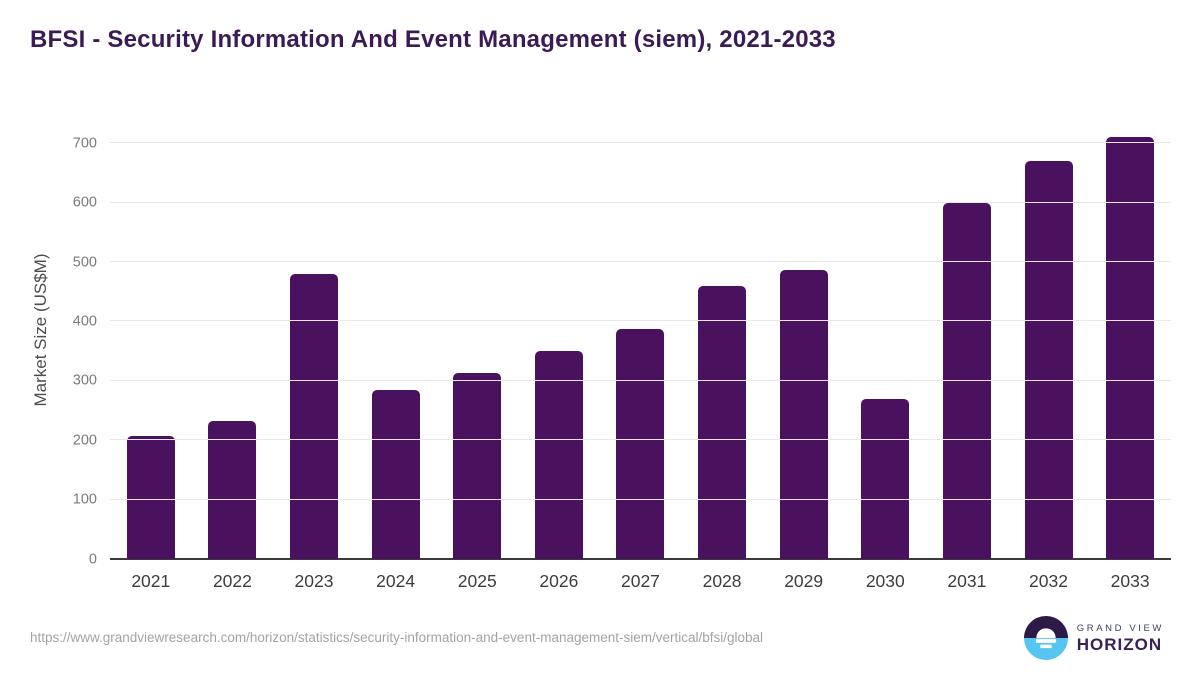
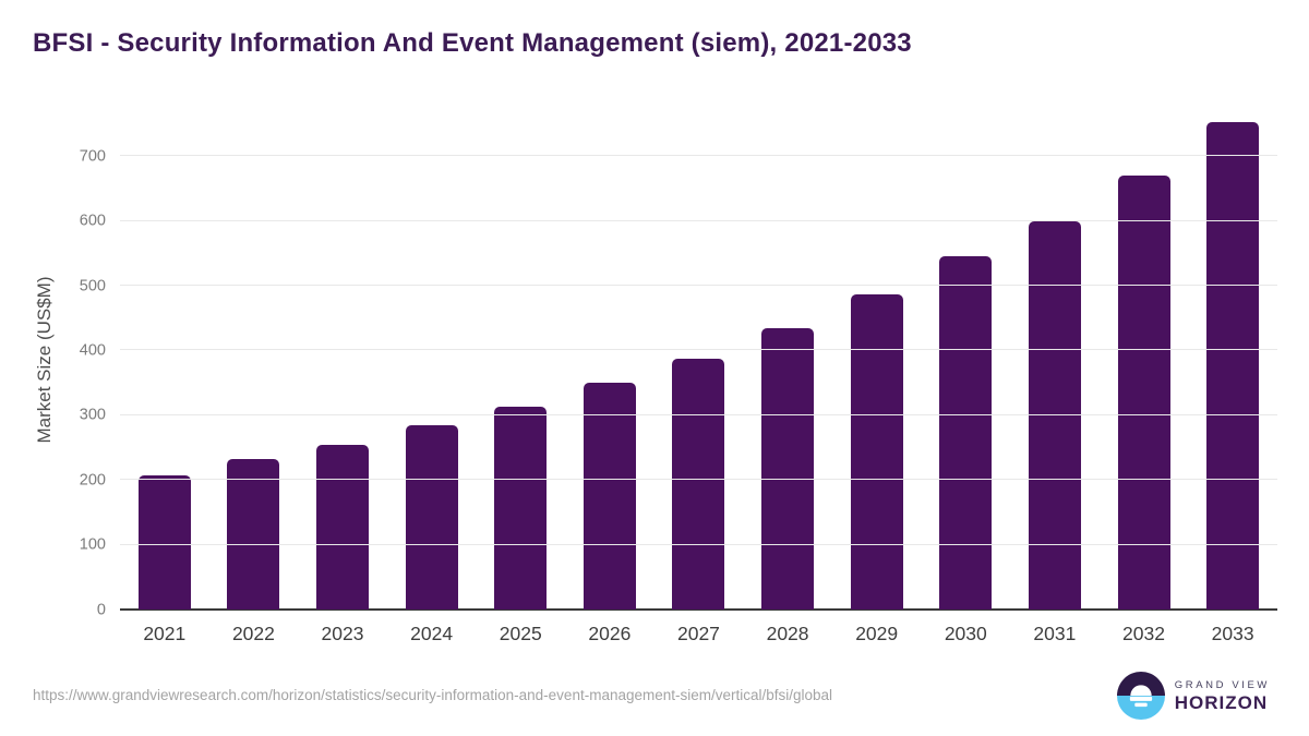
2023: 480 -> 260
2028: 460 -> 430
2030: 270 -> 550
2033: 710 -> 750
